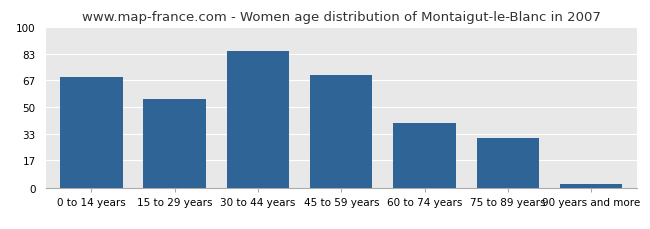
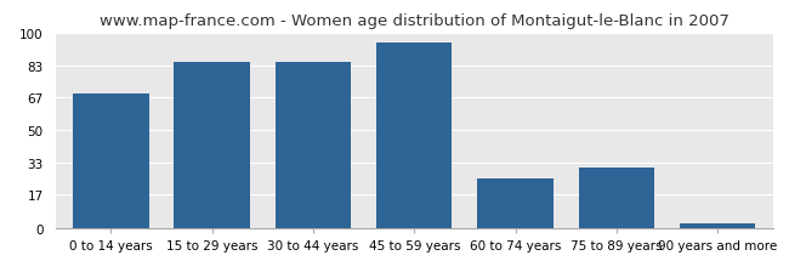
15 to 29 years: 55 -> 85
45 to 59 years: 70 -> 95
60 to 74 years: 40 -> 25
